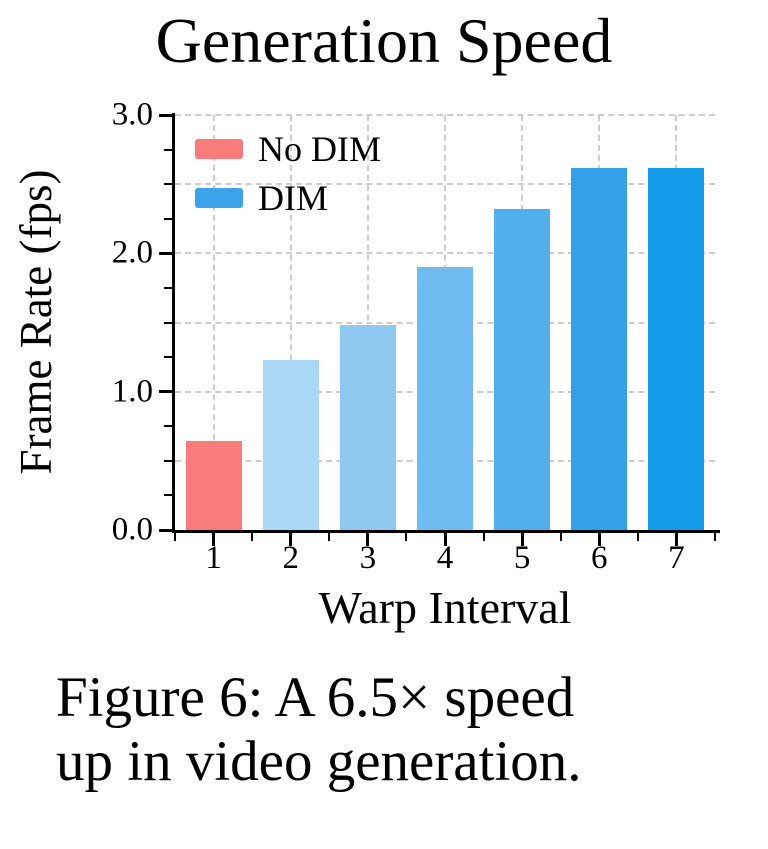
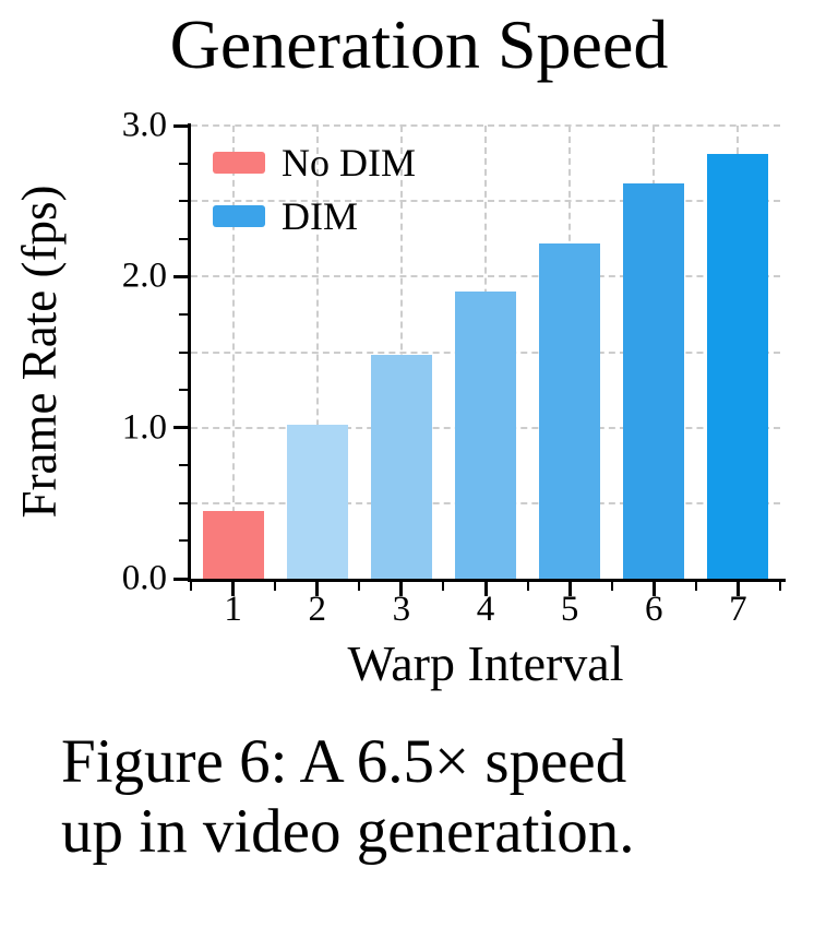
1: 0.64 -> 0.45
2: 1.23 -> 1.02
5: 2.32 -> 2.22
7: 2.62 -> 2.81
